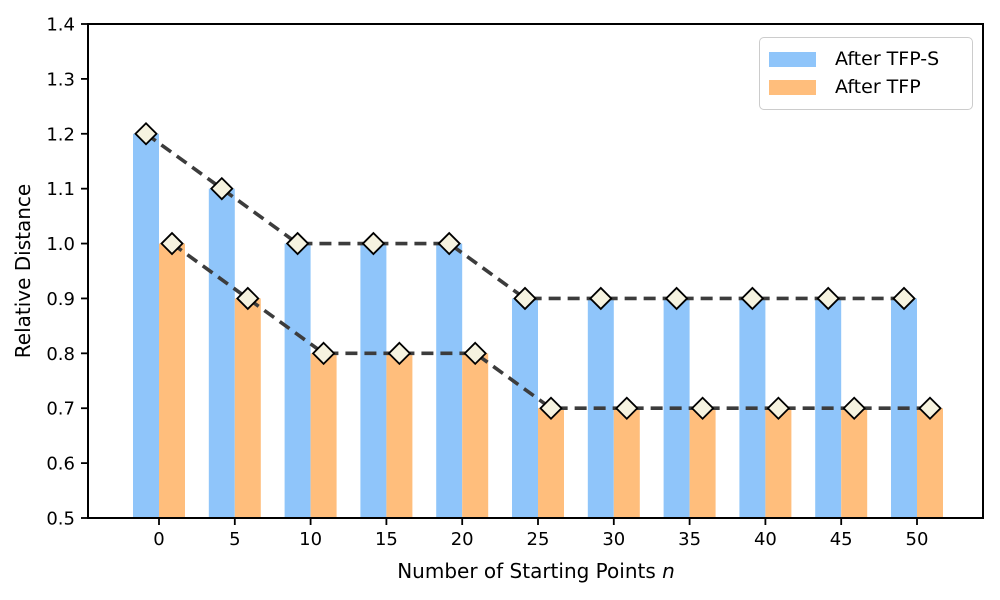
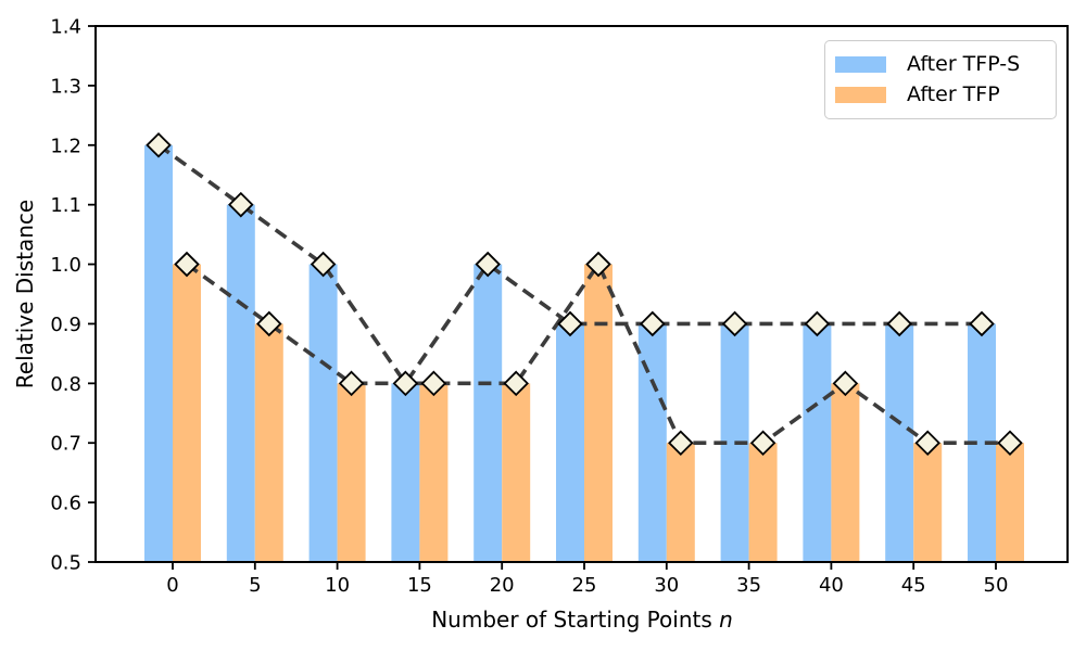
After TFP-S/15: 1.0 -> 0.8
After TFP/25: 0.7 -> 1.0
After TFP/40: 0.7 -> 0.8
